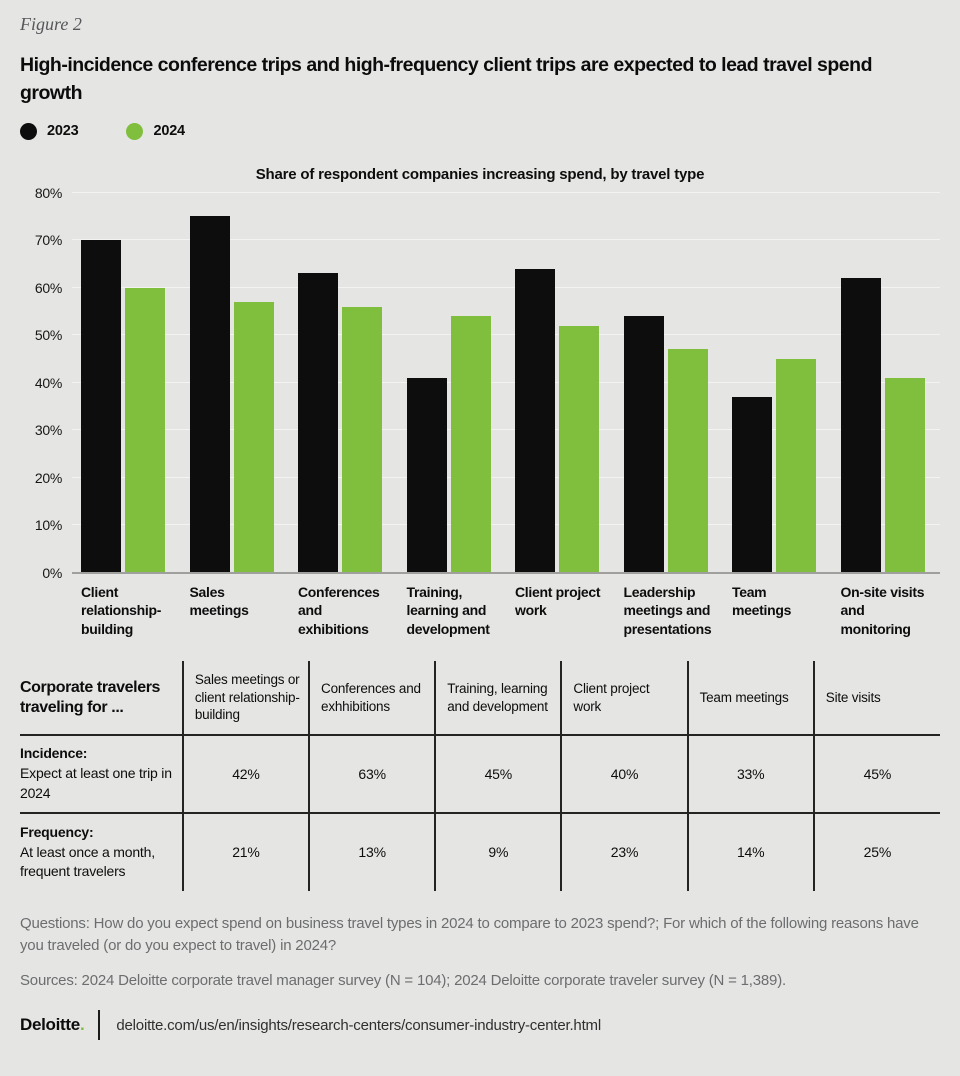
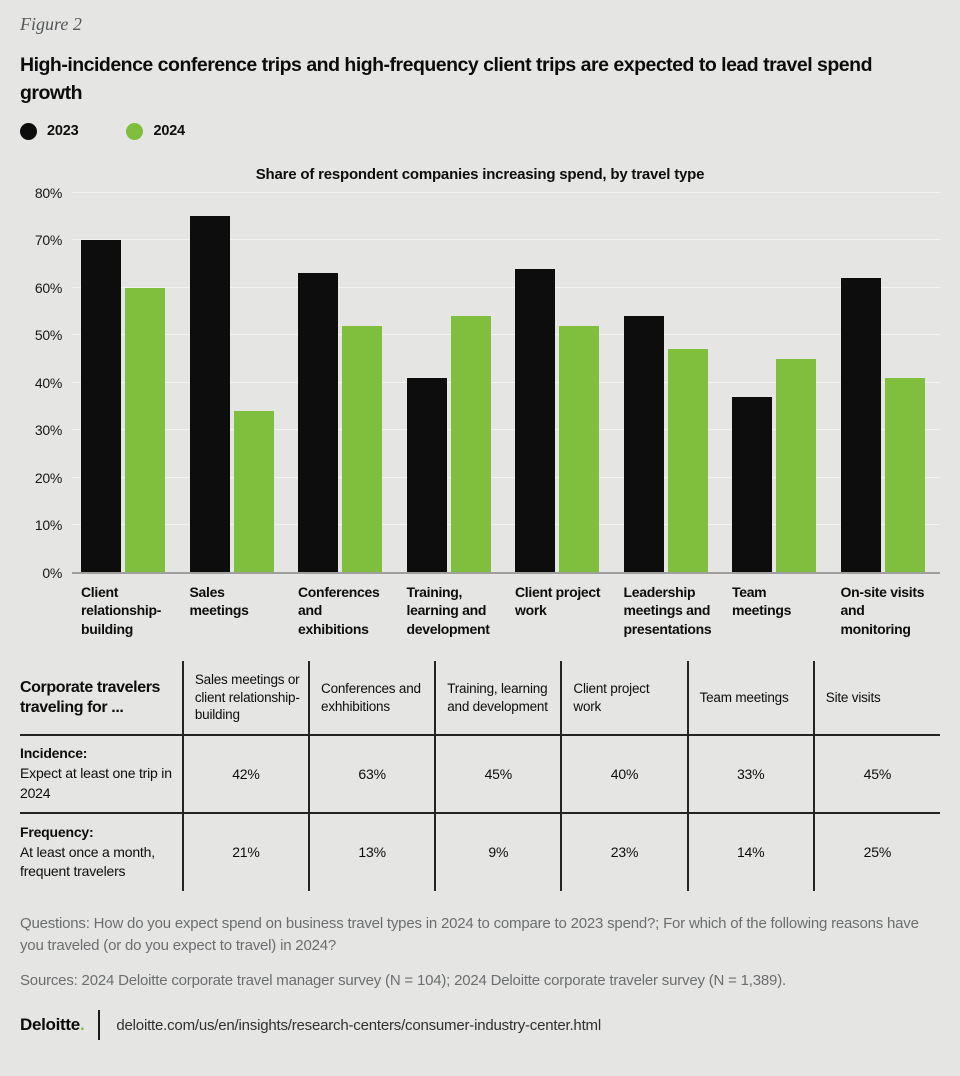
2024/Sales meetings: 57% -> 34%
2024/Conferences and exhibitions: 56% -> 52%
